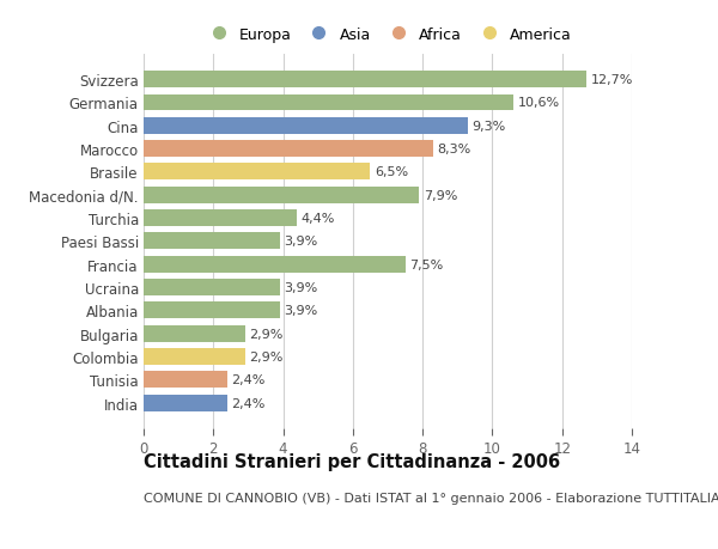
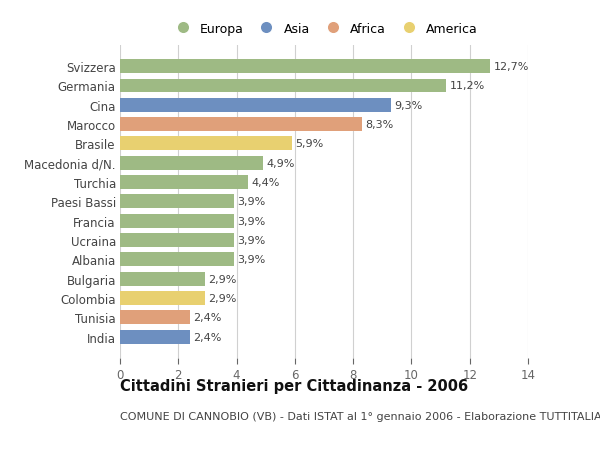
Germania: 10,6% -> 11,2%
Brasile: 6,5% -> 5,9%
Macedonia d/N.: 7,9% -> 4,9%
Francia: 7,5% -> 3,9%
